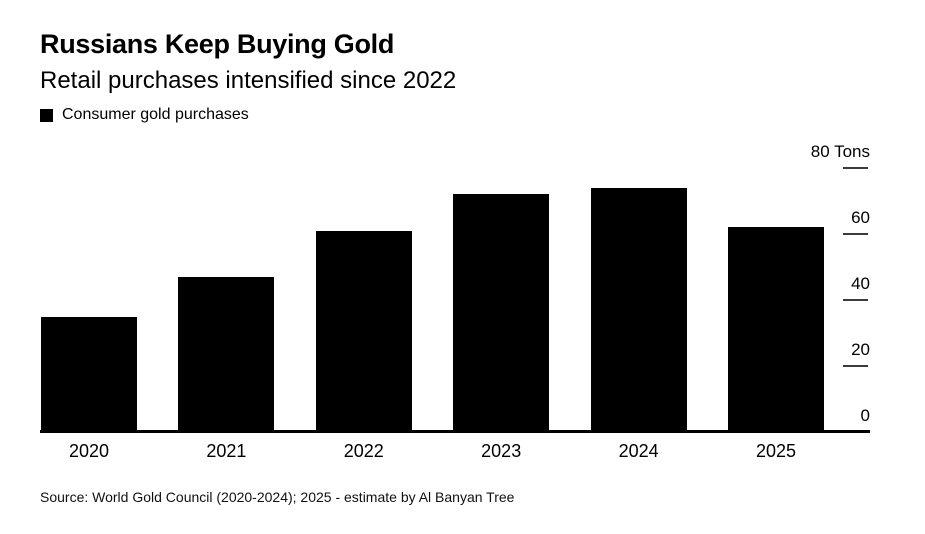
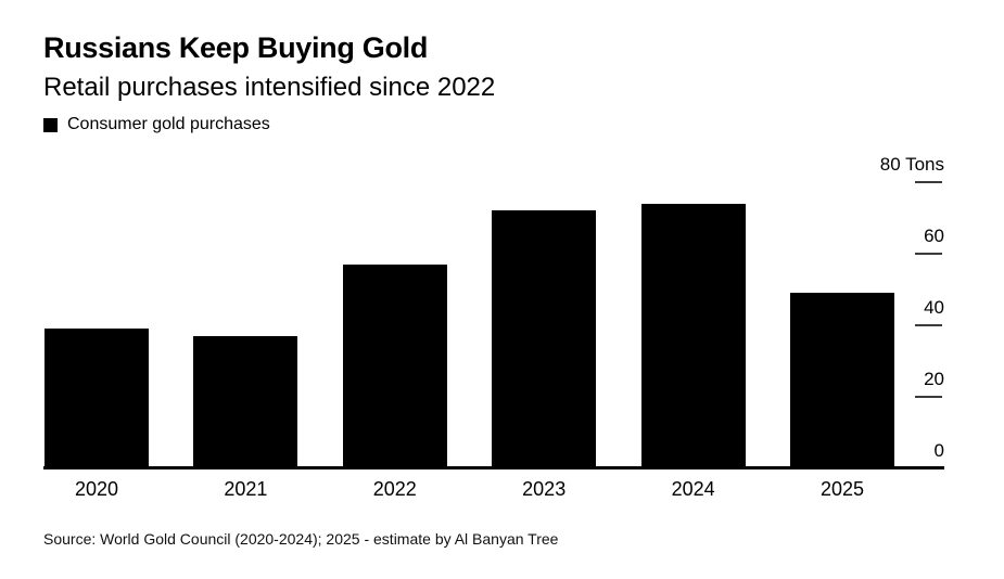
2020: 35 -> 39
2021: 47 -> 37
2022: 61 -> 57
2025: 62 -> 49
